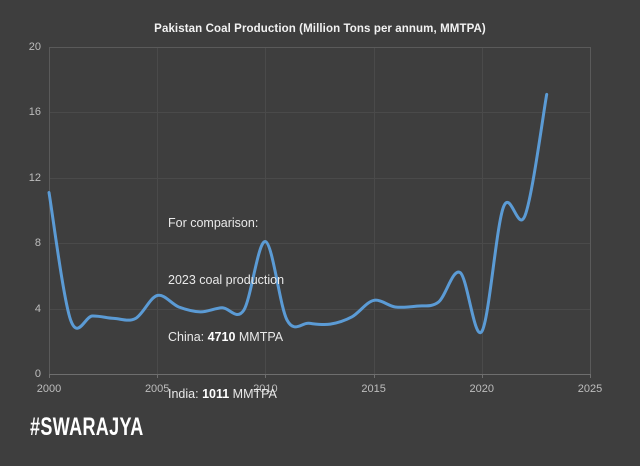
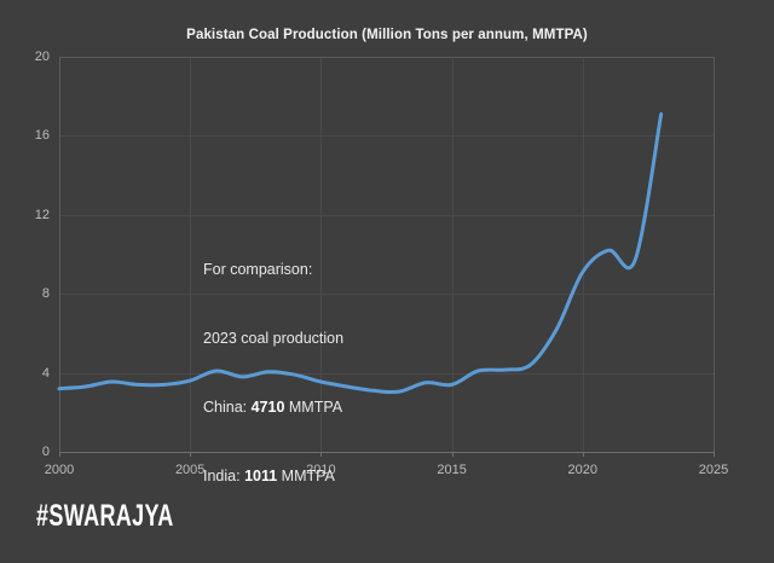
2000: 11.1 -> 3.2
2005: 4.8 -> 3.6
2010: 8.1 -> 3.5
2015: 4.5 -> 3.4
2020: 2.6 -> 9.1
